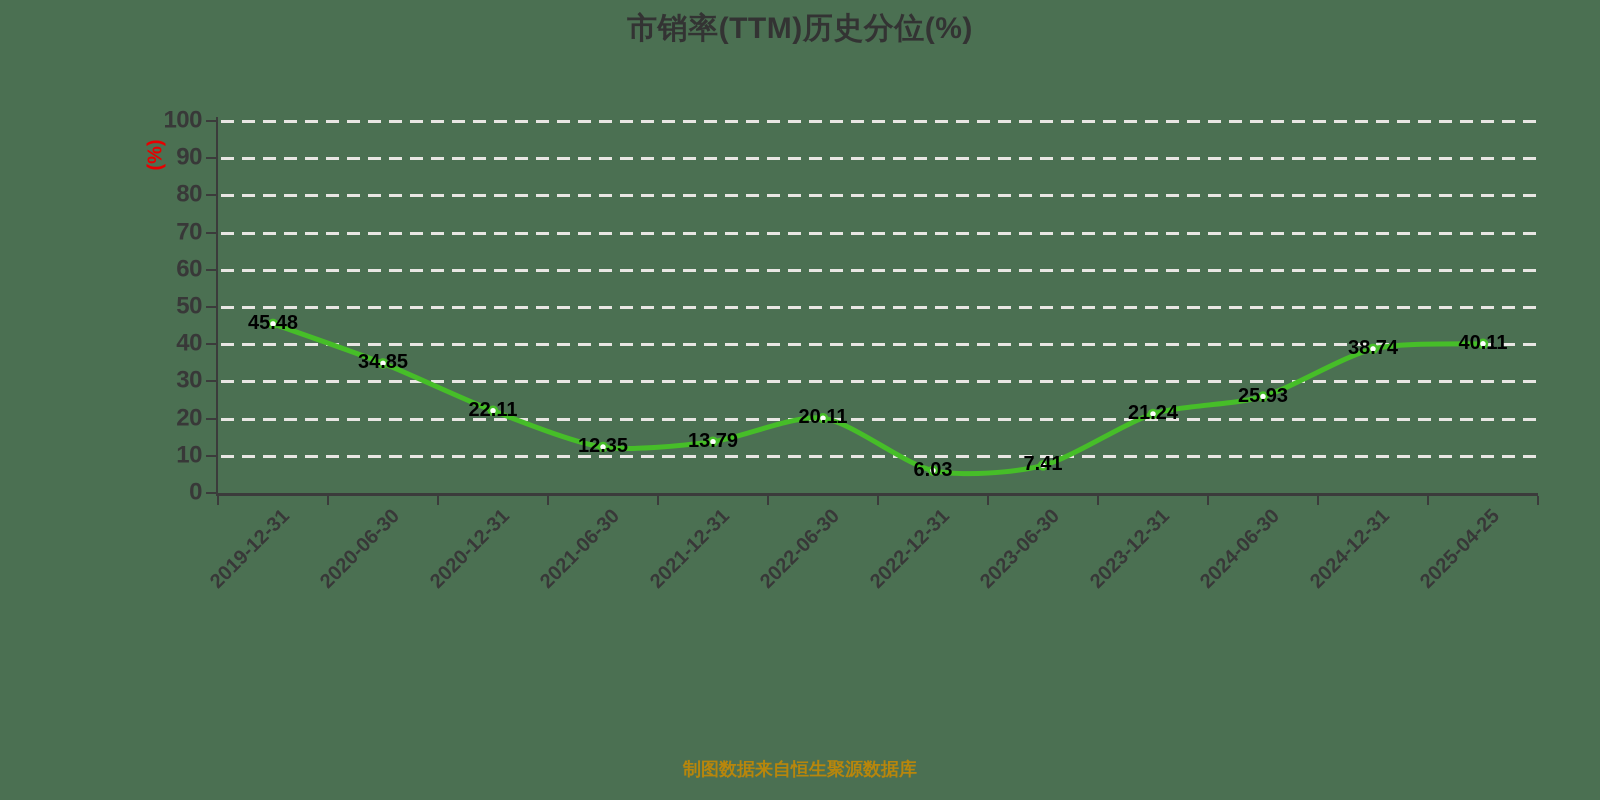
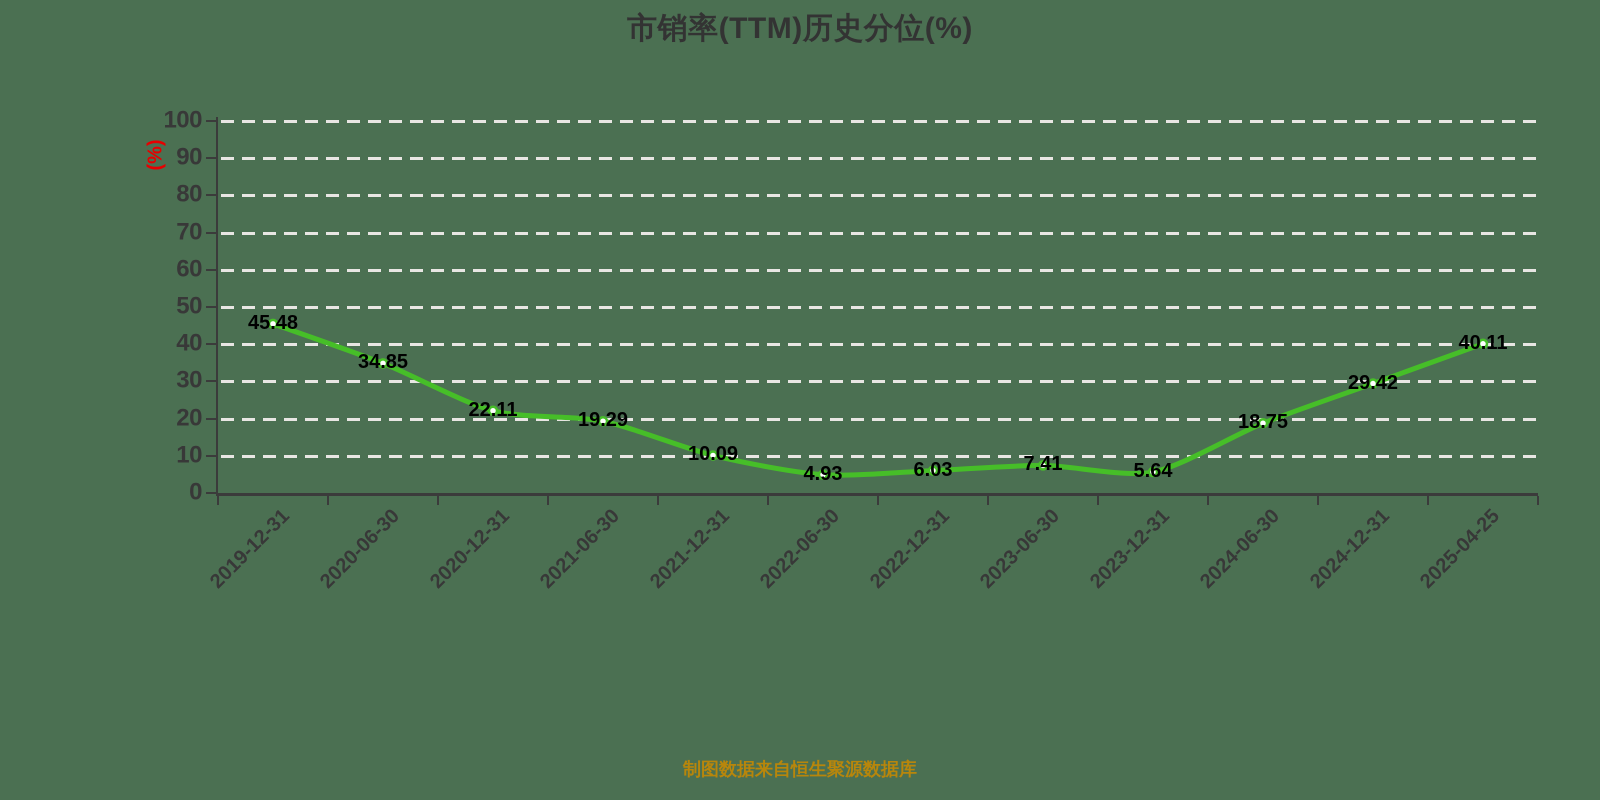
2021-06-30: 12.35 -> 19.29
2021-12-31: 13.79 -> 10.09
2022-06-30: 20.11 -> 4.93
2023-12-31: 21.24 -> 5.64
2024-06-30: 25.93 -> 18.75
2024-12-31: 38.74 -> 29.42
